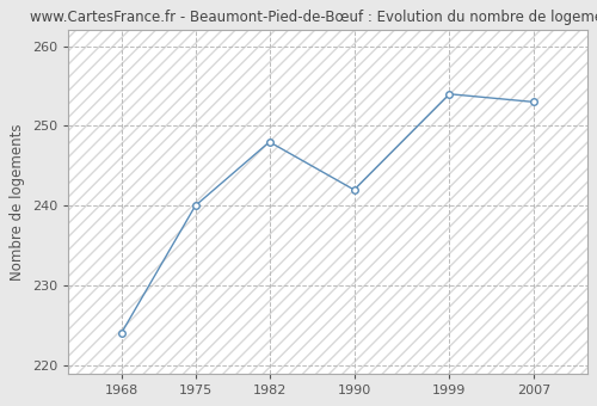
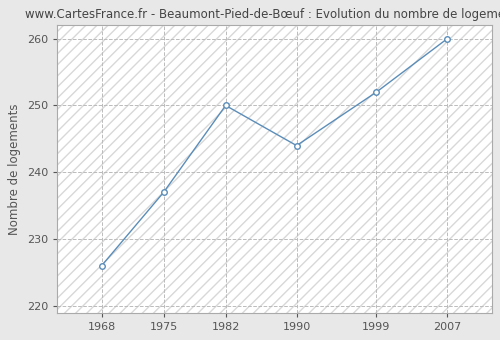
1968: 224 -> 226
1975: 240 -> 237
1982: 248 -> 250
1990: 242 -> 244
1999: 254 -> 252
2007: 253 -> 260
